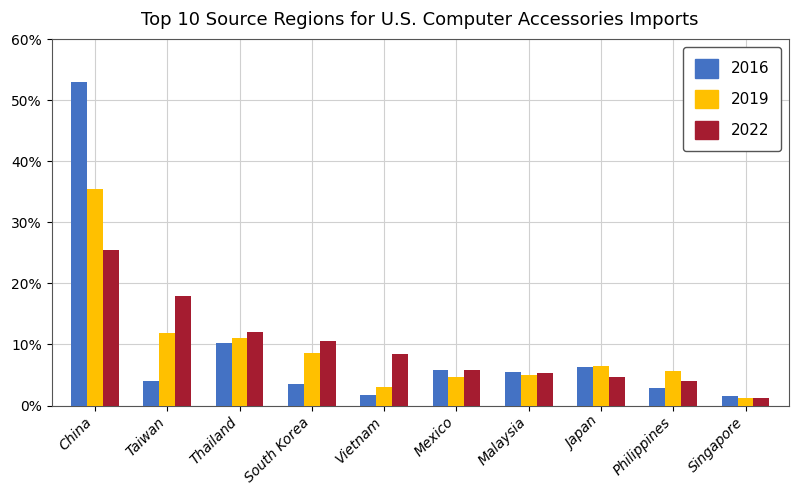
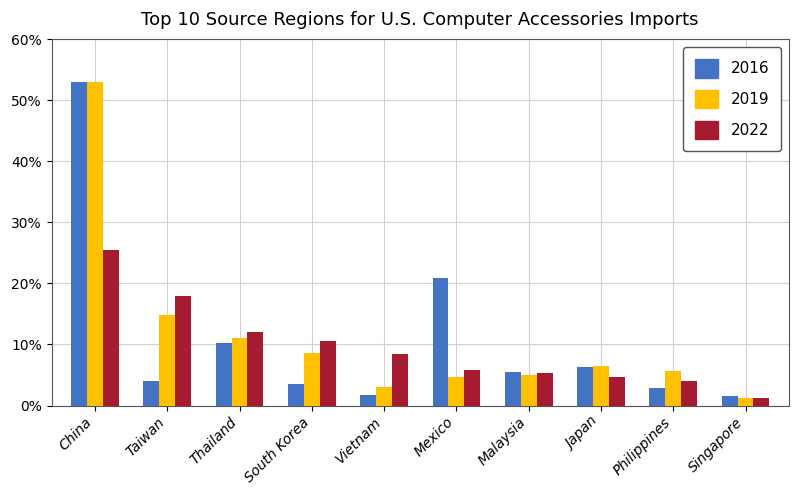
2019/China: 35.5% -> 53.0%
2019/Taiwan: 11.8% -> 14.8%
2016/Mexico: 5.8% -> 20.8%
